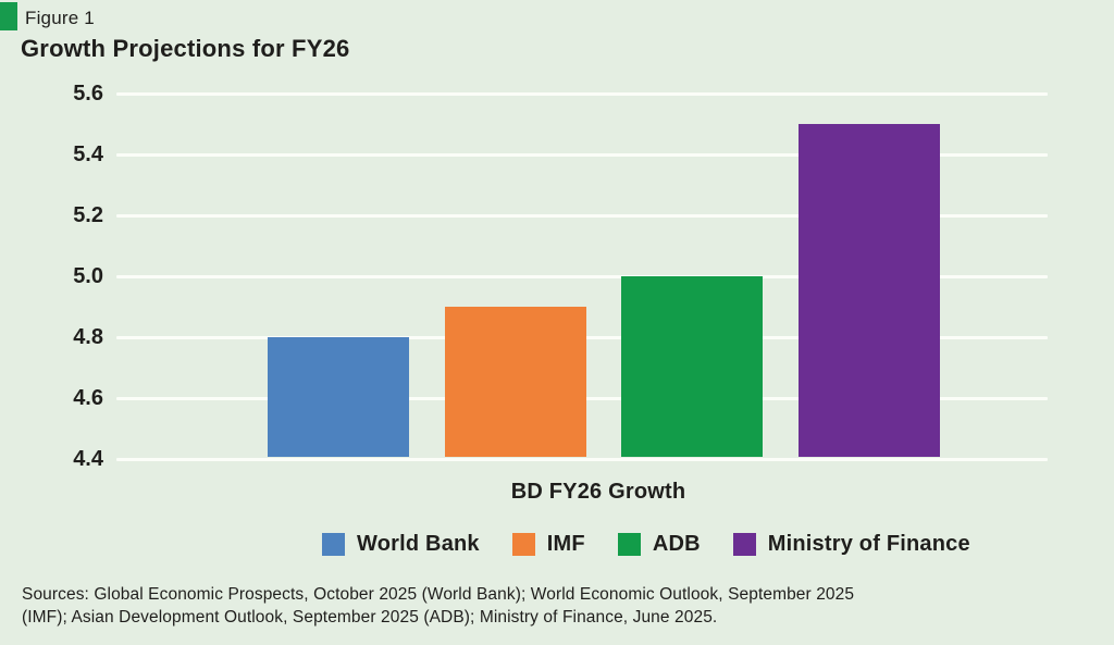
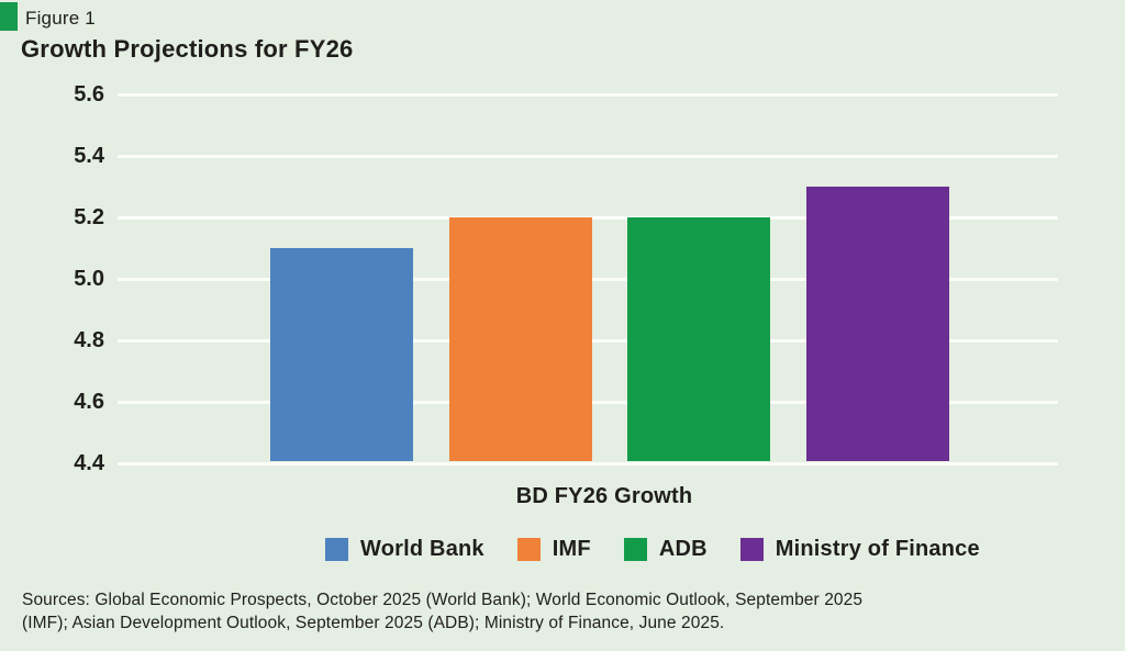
World Bank: 4.8 -> 5.1
IMF: 4.9 -> 5.2
ADB: 5.0 -> 5.2
Ministry of Finance: 5.5 -> 5.3
